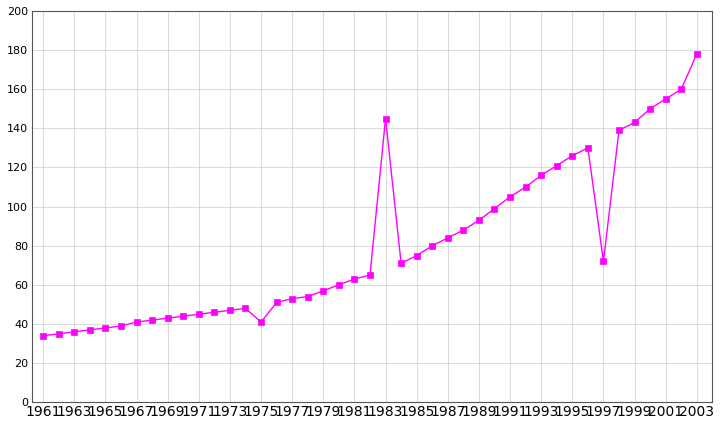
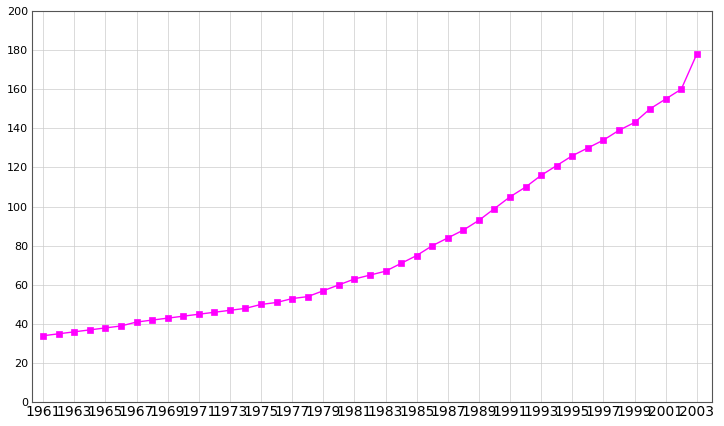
1975: 41 -> 50
1983: 145 -> 67
1997: 72 -> 134
